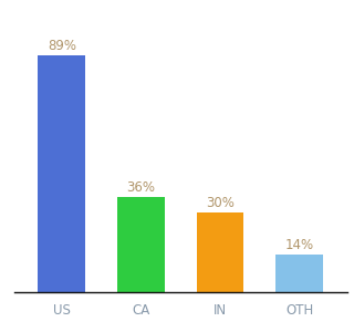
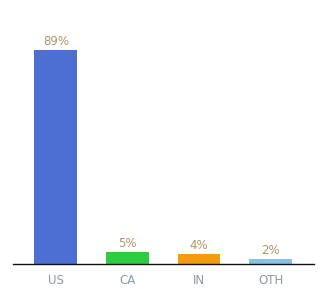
CA: 36% -> 5%
IN: 30% -> 4%
OTH: 14% -> 2%
